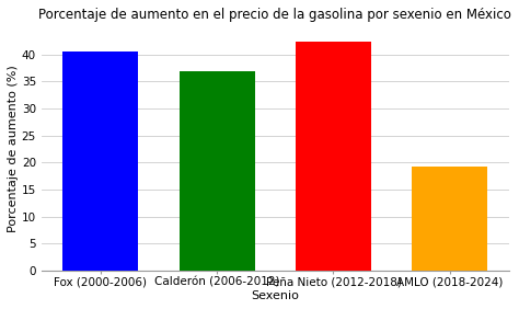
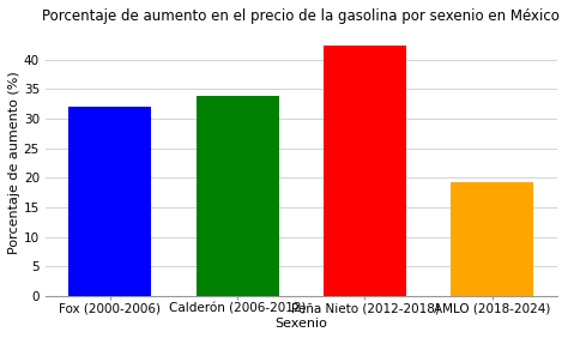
Fox (2000-2006): 40.5 -> 32.0
Calderón (2006-2012): 37.0 -> 33.8
